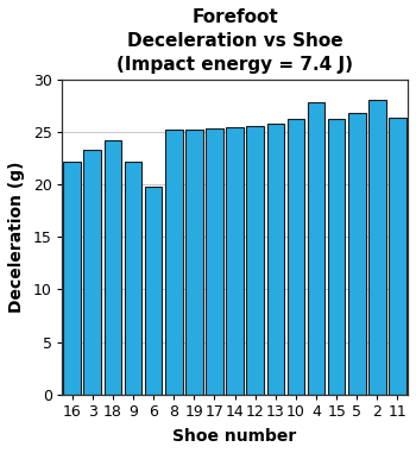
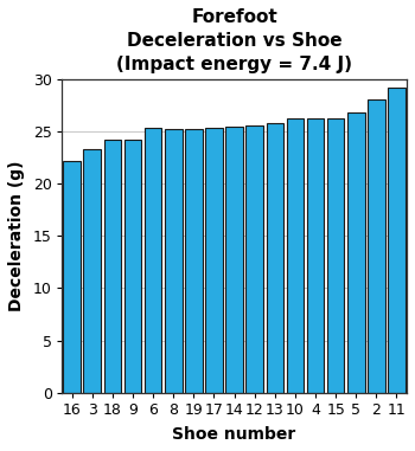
9: 22.2 -> 24.2
6: 19.8 -> 25.3
4: 27.8 -> 26.3
11: 26.4 -> 29.2
